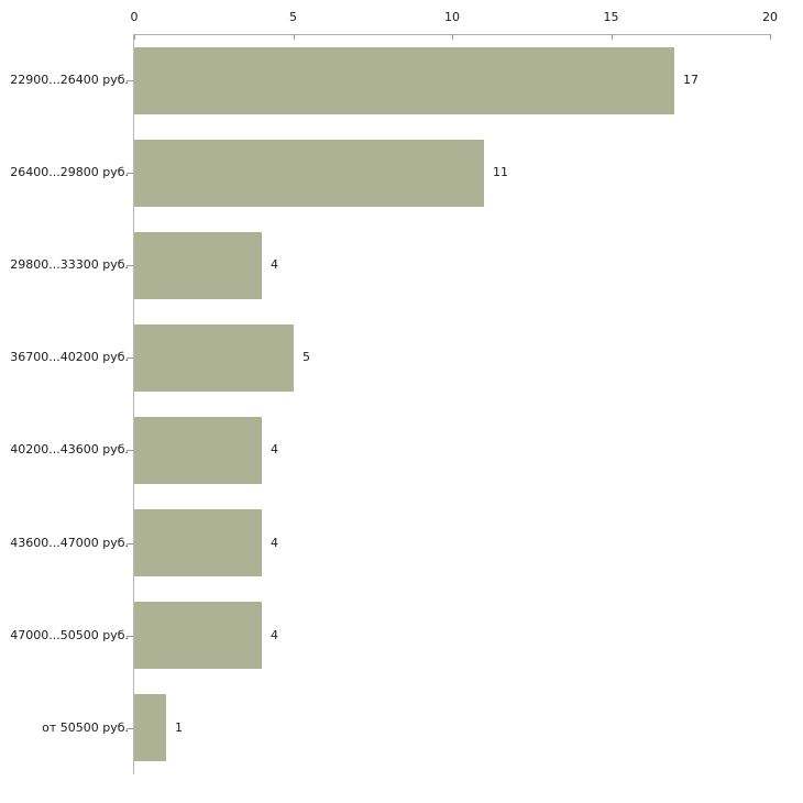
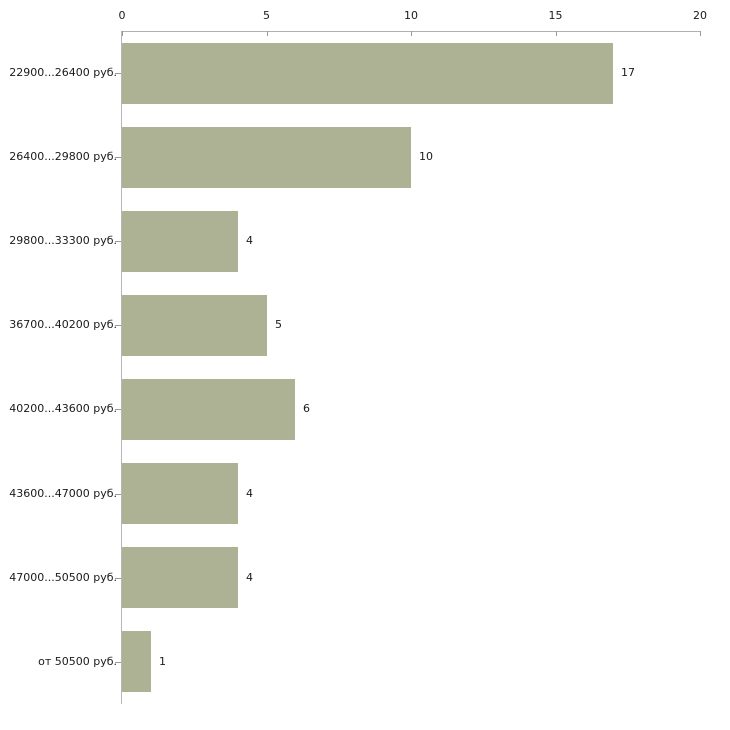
26400...29800 руб.: 11 -> 10
40200...43600 руб.: 4 -> 6
